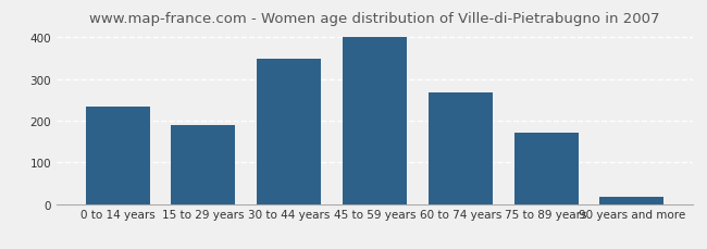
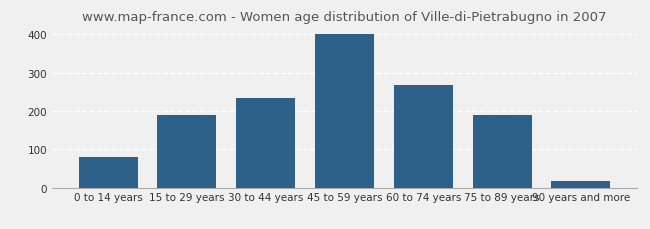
0 to 14 years: 235 -> 80
30 to 44 years: 348 -> 235
75 to 89 years: 170 -> 190
